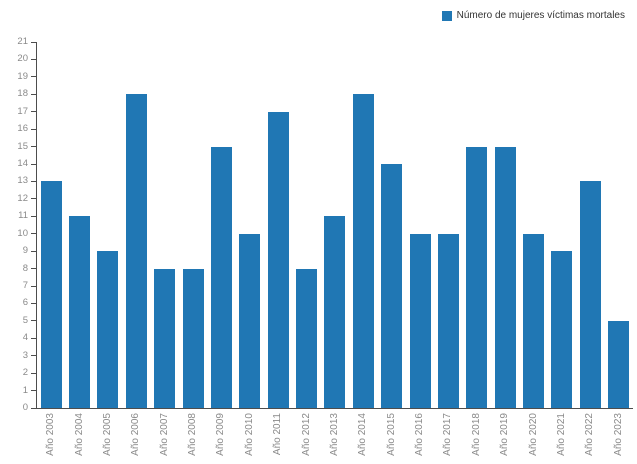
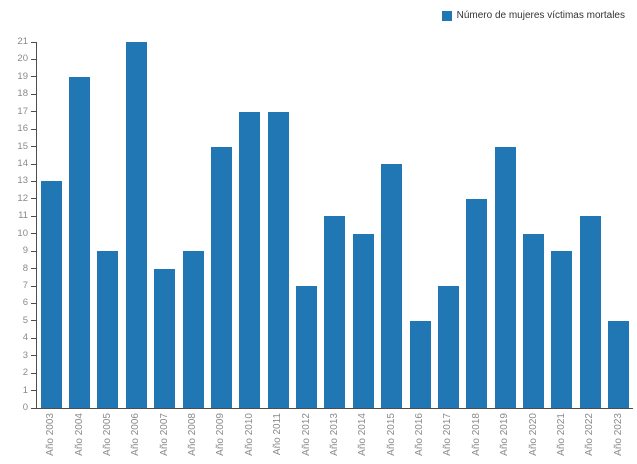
Año 2004: 11 -> 19
Año 2006: 18 -> 21
Año 2008: 8 -> 9
Año 2010: 10 -> 17
Año 2012: 8 -> 7
Año 2014: 18 -> 10
Año 2016: 10 -> 5
Año 2017: 10 -> 7
Año 2018: 15 -> 12
Año 2022: 13 -> 11
